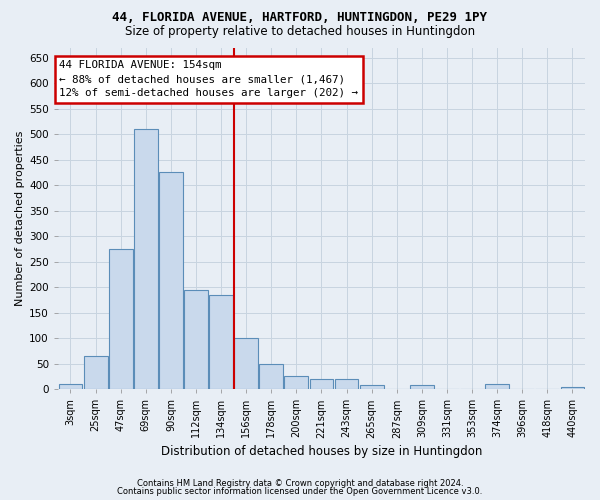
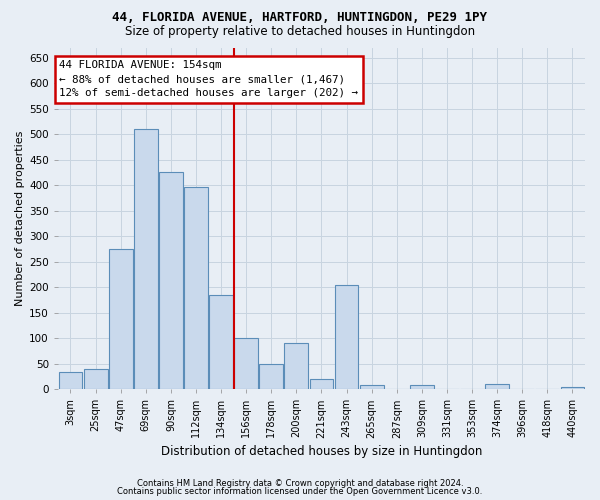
3sqm: 10 -> 34
25sqm: 65 -> 40
112sqm: 195 -> 396
200sqm: 25 -> 90
243sqm: 20 -> 204
